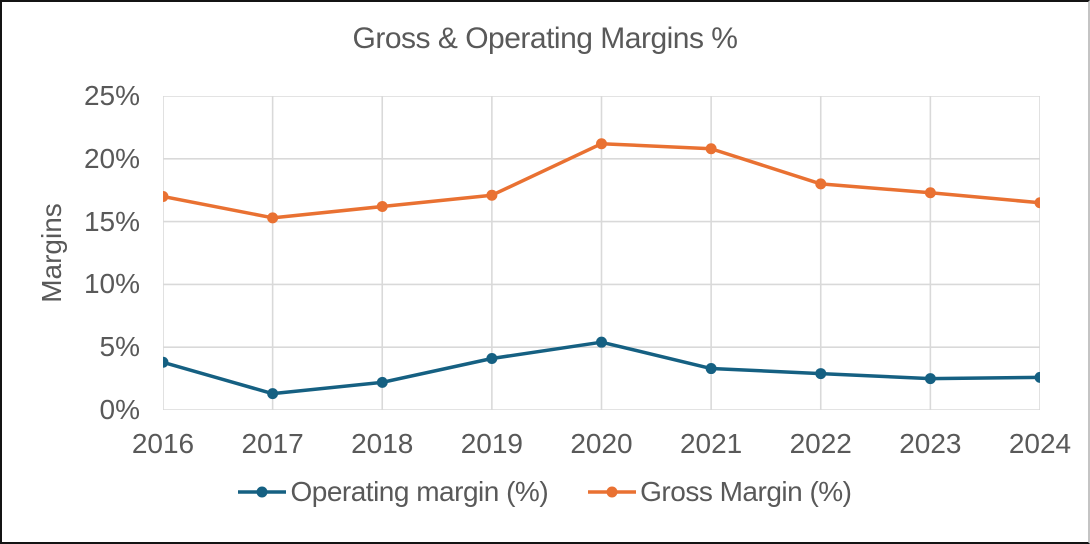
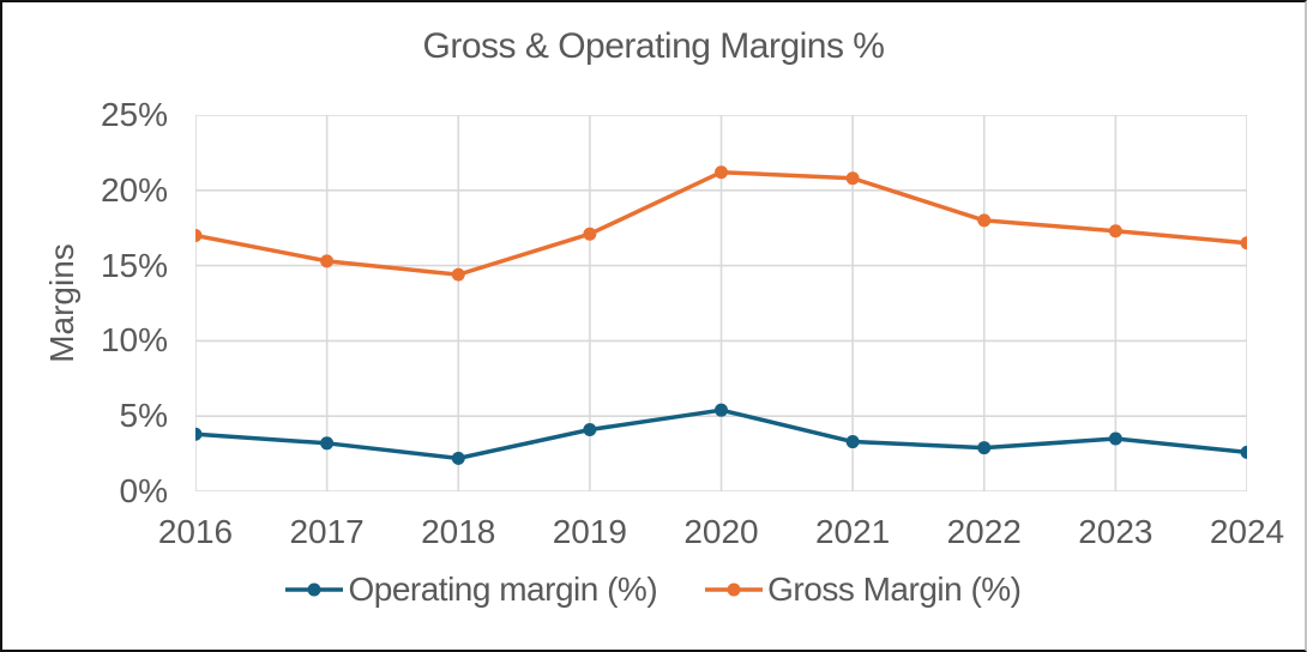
Operating margin (%)/2017: 1.3% -> 3.2%
Gross Margin (%)/2018: 16.2% -> 14.4%
Operating margin (%)/2023: 2.5% -> 3.5%
